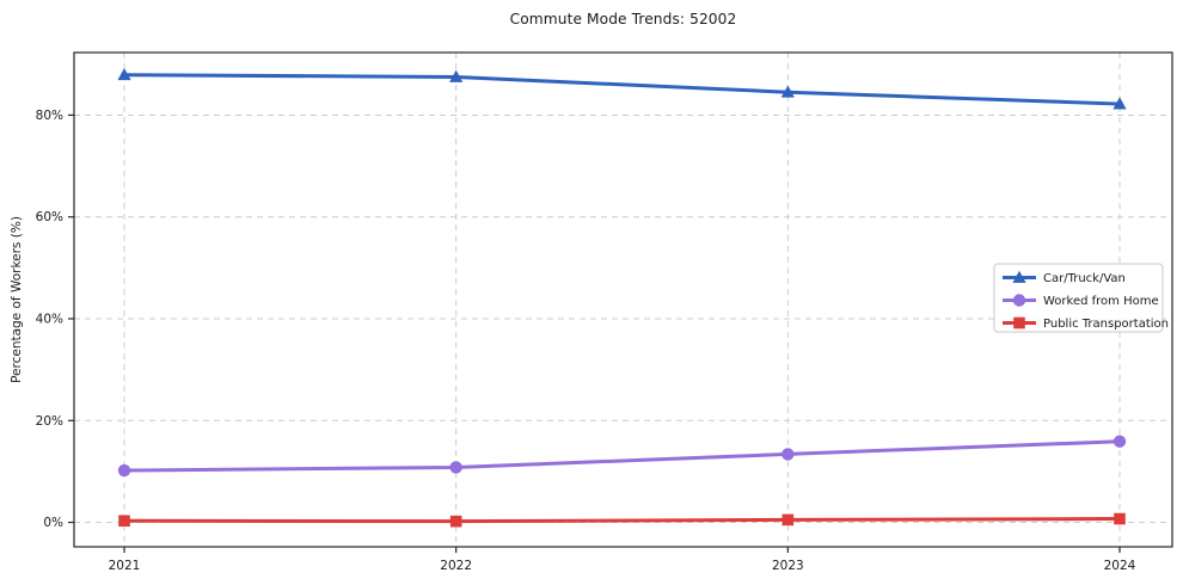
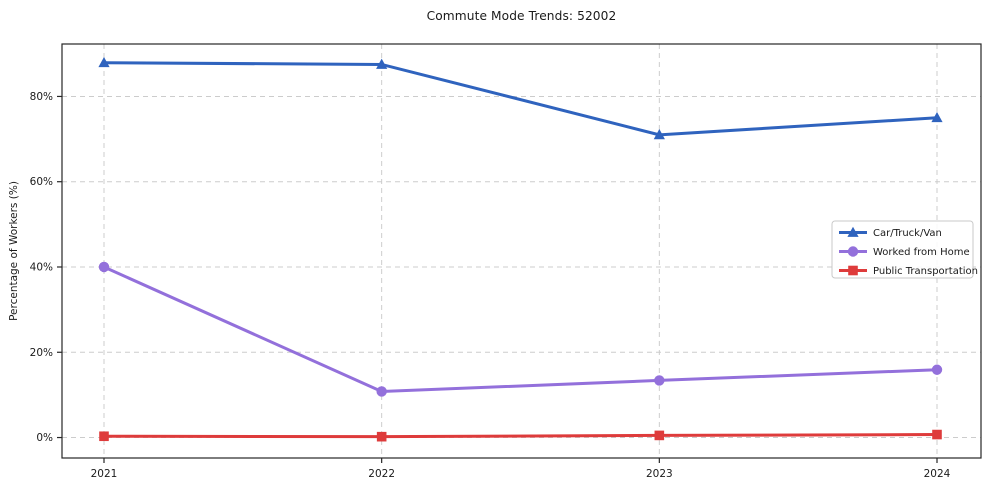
Worked from Home/2021: 10% -> 40%
Car/Truck/Van/2023: 84% -> 71%
Car/Truck/Van/2024: 82% -> 75%
